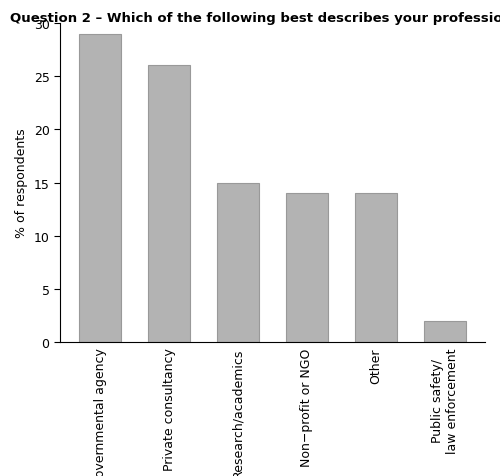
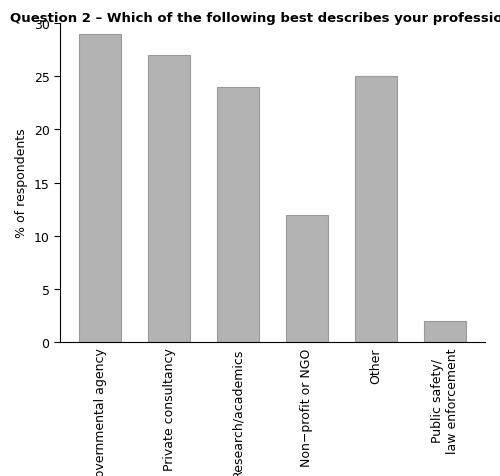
Private consultancy: 26 -> 27
Research/academics: 15 -> 24
Non−profit or NGO: 14 -> 12
Other: 14 -> 25
